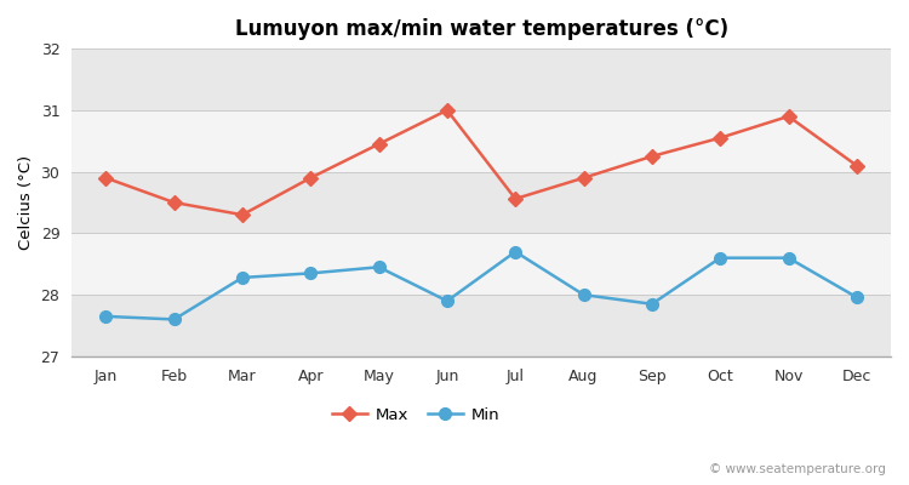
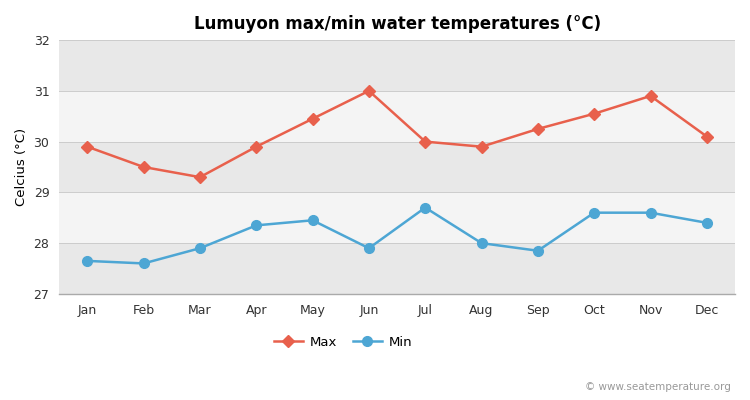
Min/Mar: 28.28 -> 27.90
Max/Jul: 29.56 -> 30.00
Min/Dec: 27.96 -> 28.40
